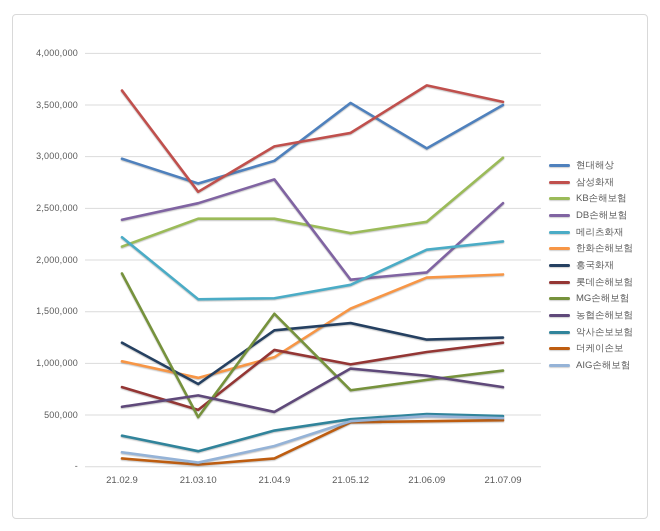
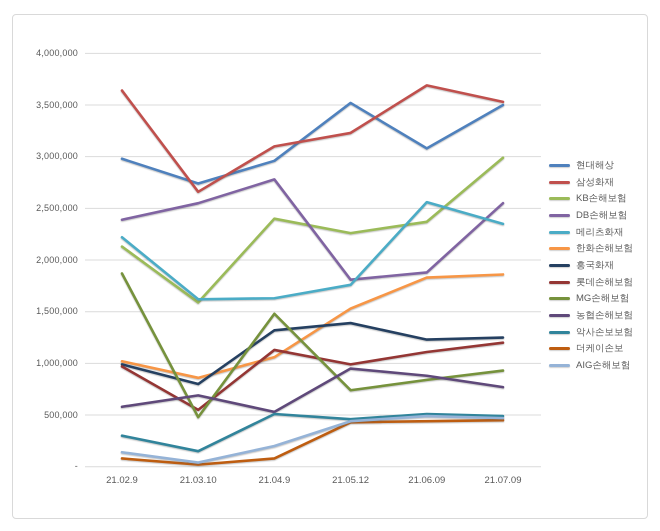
흥국화재/21.02.9: 1200000 -> 990000
롯데손해보험/21.02.9: 770000 -> 970000
KB손해보험/21.03.10: 2400000 -> 1590000
악사손보보험/21.04.9: 350000 -> 510000
메리츠화재/21.06.09: 2100000 -> 2560000
메리츠화재/21.07.09: 2180000 -> 2350000
